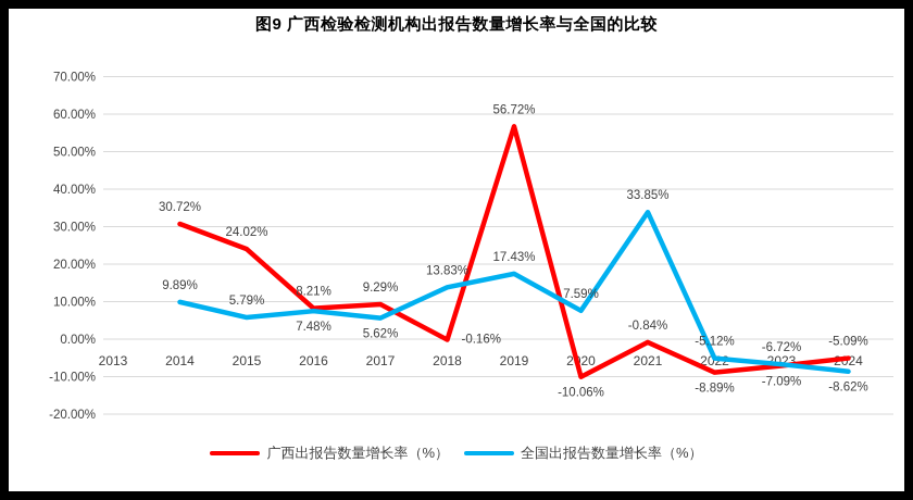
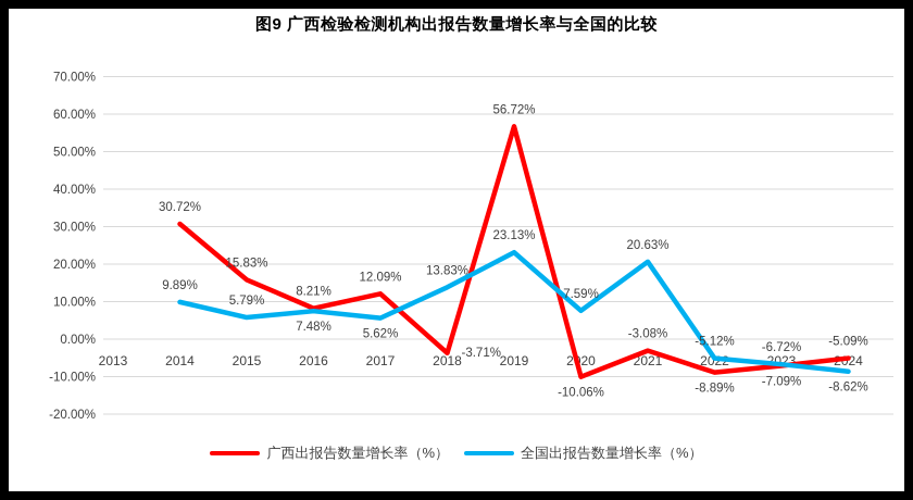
广西出报告数量增长率（%）/2015: 24.02% -> 15.83%
广西出报告数量增长率（%）/2017: 9.29% -> 12.09%
广西出报告数量增长率（%）/2018: -0.16% -> -3.71%
全国出报告数量增长率（%）/2019: 17.43% -> 23.13%
广西出报告数量增长率（%）/2021: -0.84% -> -3.08%
全国出报告数量增长率（%）/2021: 33.85% -> 20.63%
